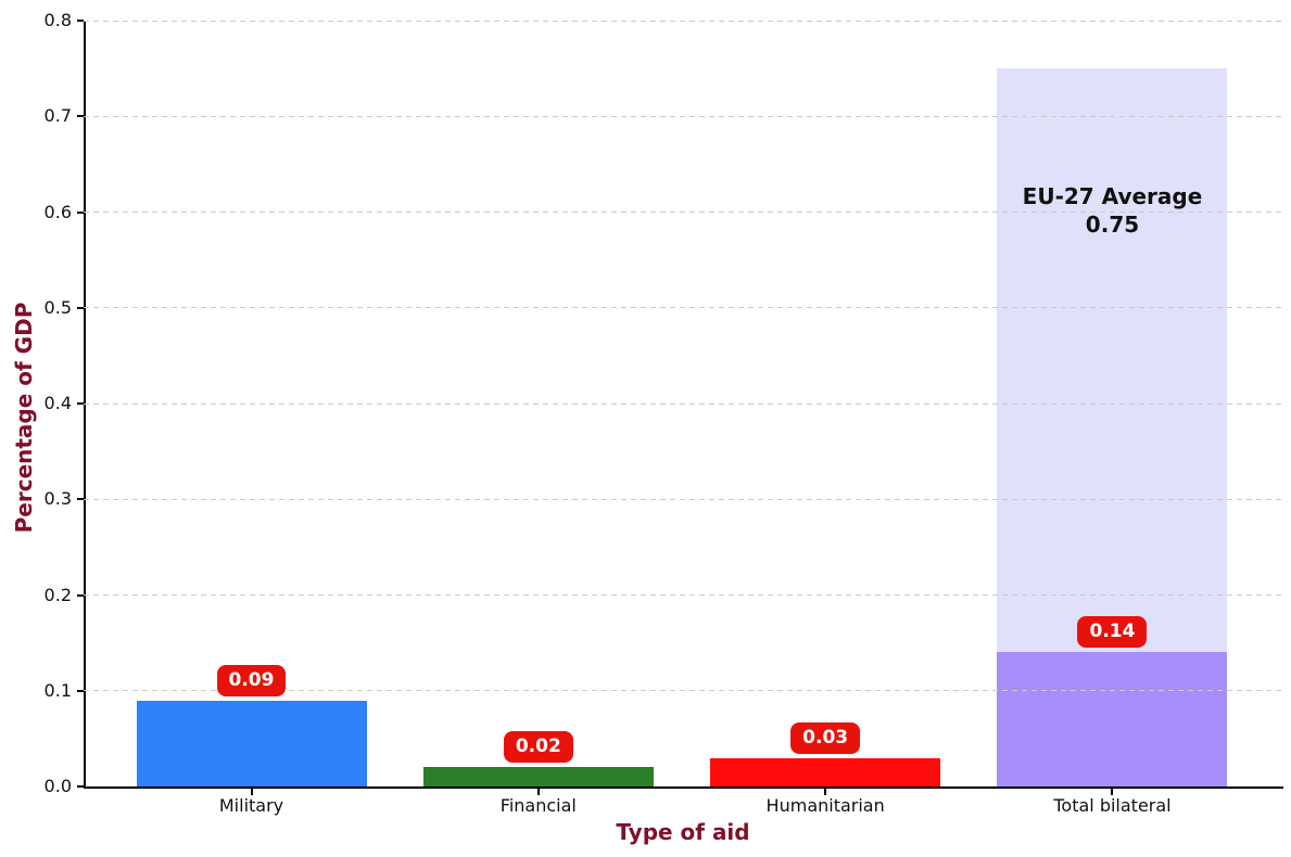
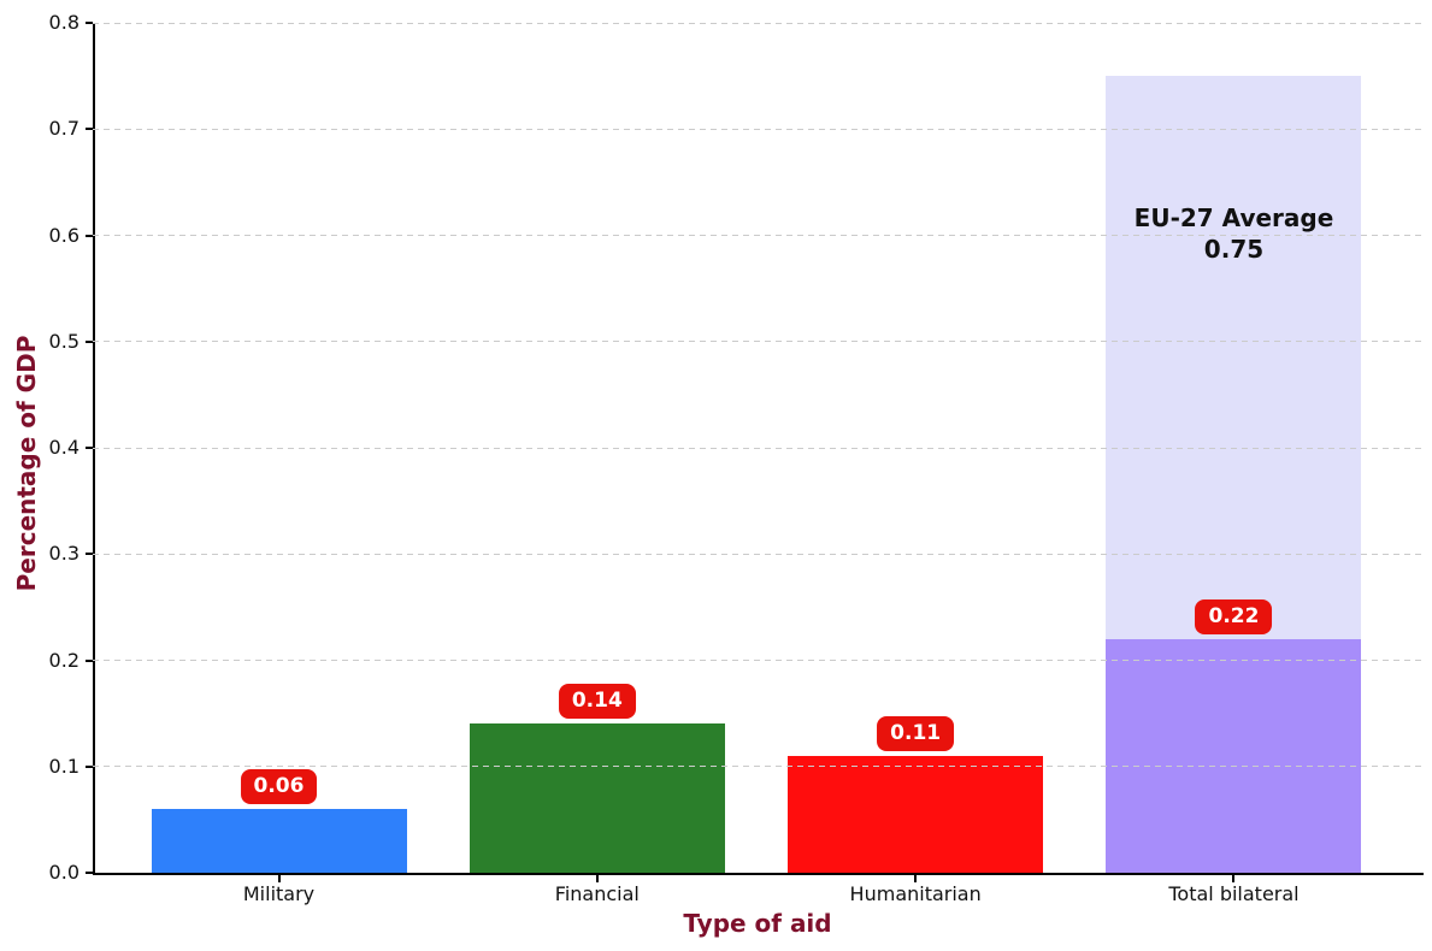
Military: 0.09 -> 0.06
Financial: 0.02 -> 0.14
Humanitarian: 0.03 -> 0.11
Total bilateral: 0.14 -> 0.22
